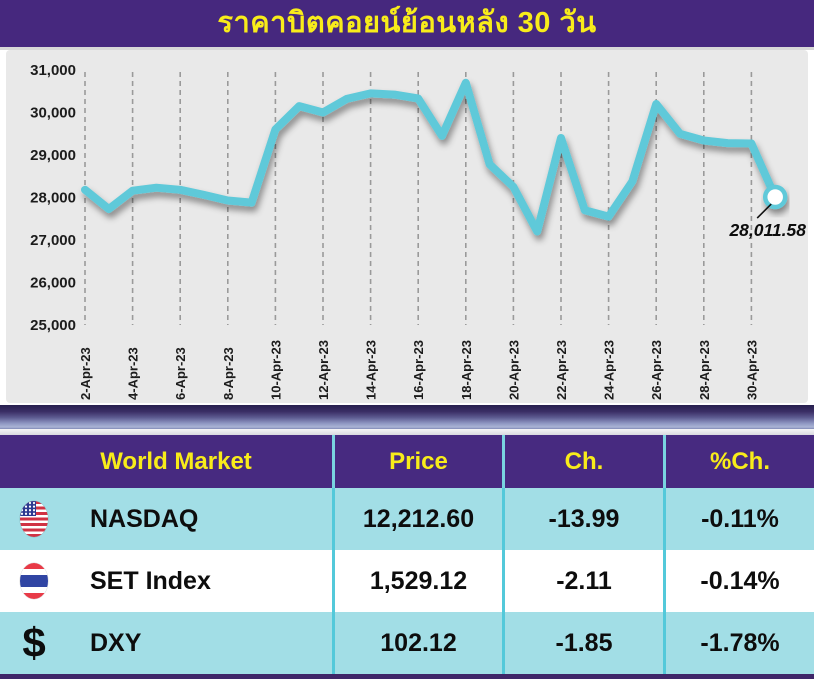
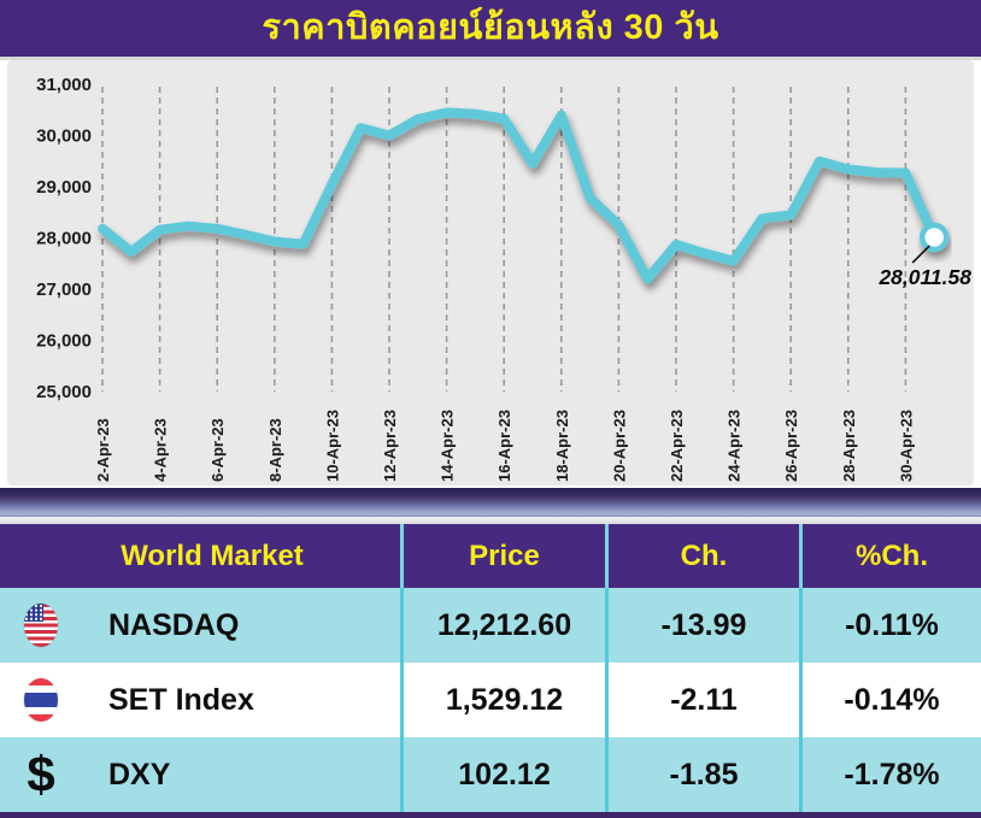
10-Apr-23: 29600 -> 29000
18-Apr-23: 30700 -> 30400
22-Apr-23: 29400 -> 27900
26-Apr-23: 30200 -> 28400
